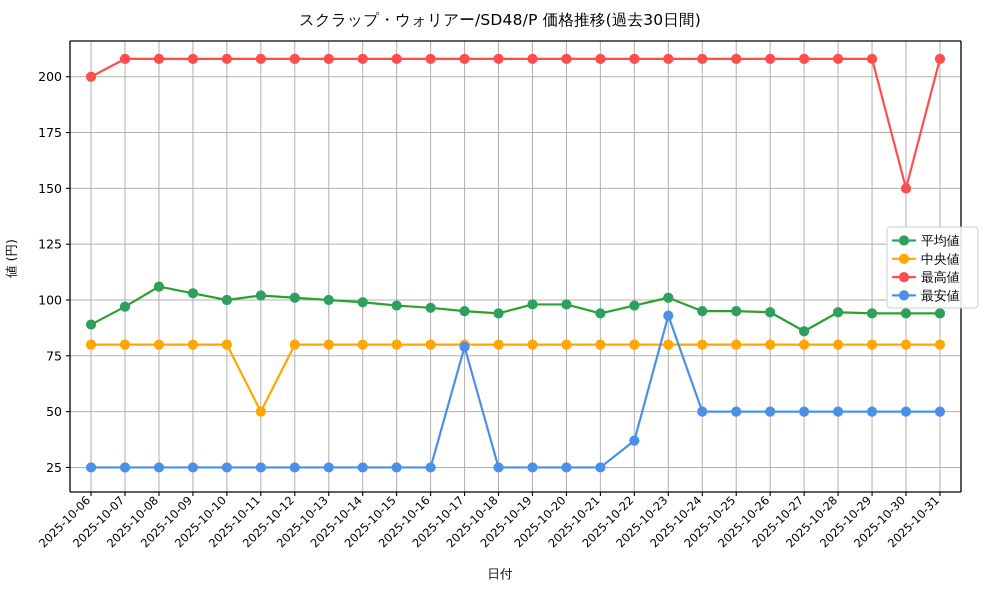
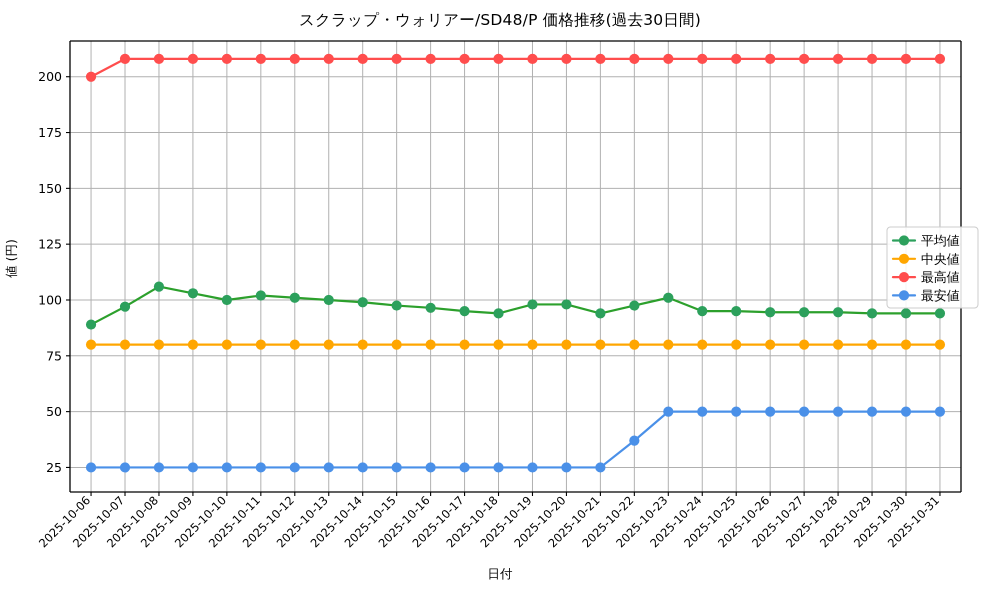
中央値/2025-10-11: 50 -> 80
最安値/2025-10-17: 79 -> 25
最安値/2025-10-23: 93 -> 50
平均値/2025-10-27: 86 -> 94
最高値/2025-10-30: 150 -> 208
